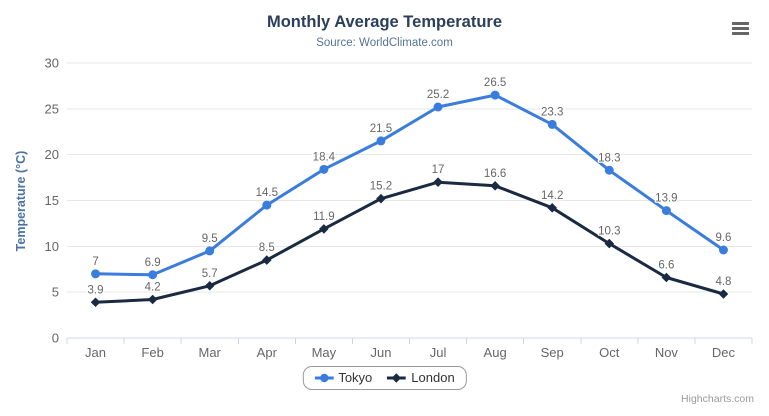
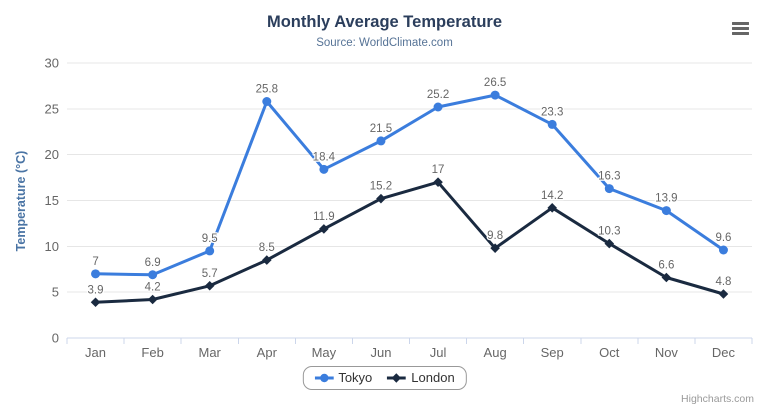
Tokyo/Apr: 14.5 -> 25.8
London/Aug: 16.6 -> 9.8
Tokyo/Oct: 18.3 -> 16.3
